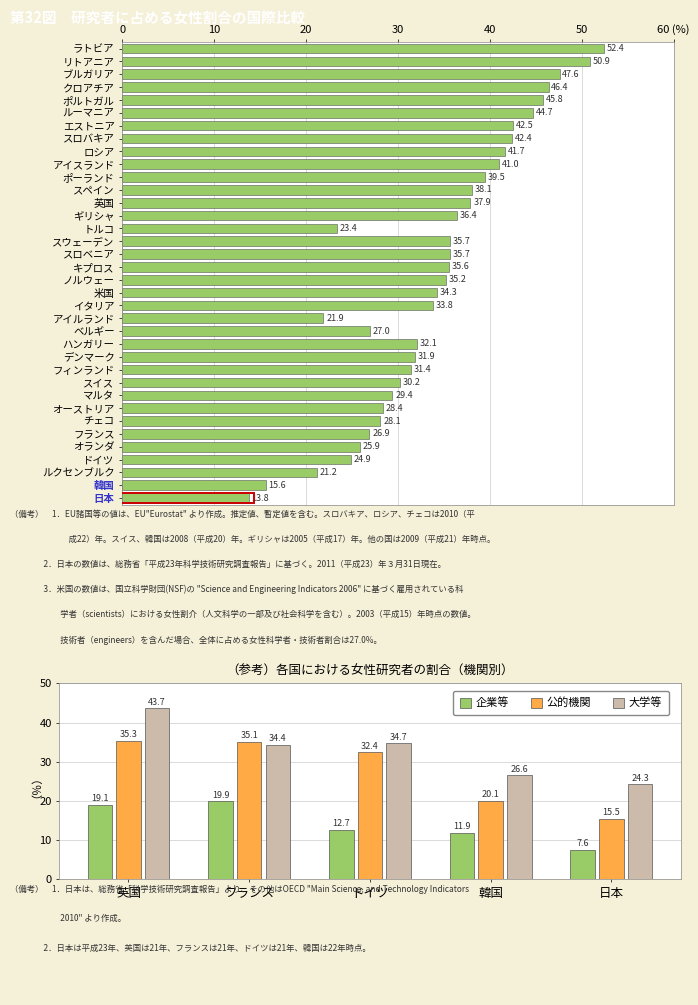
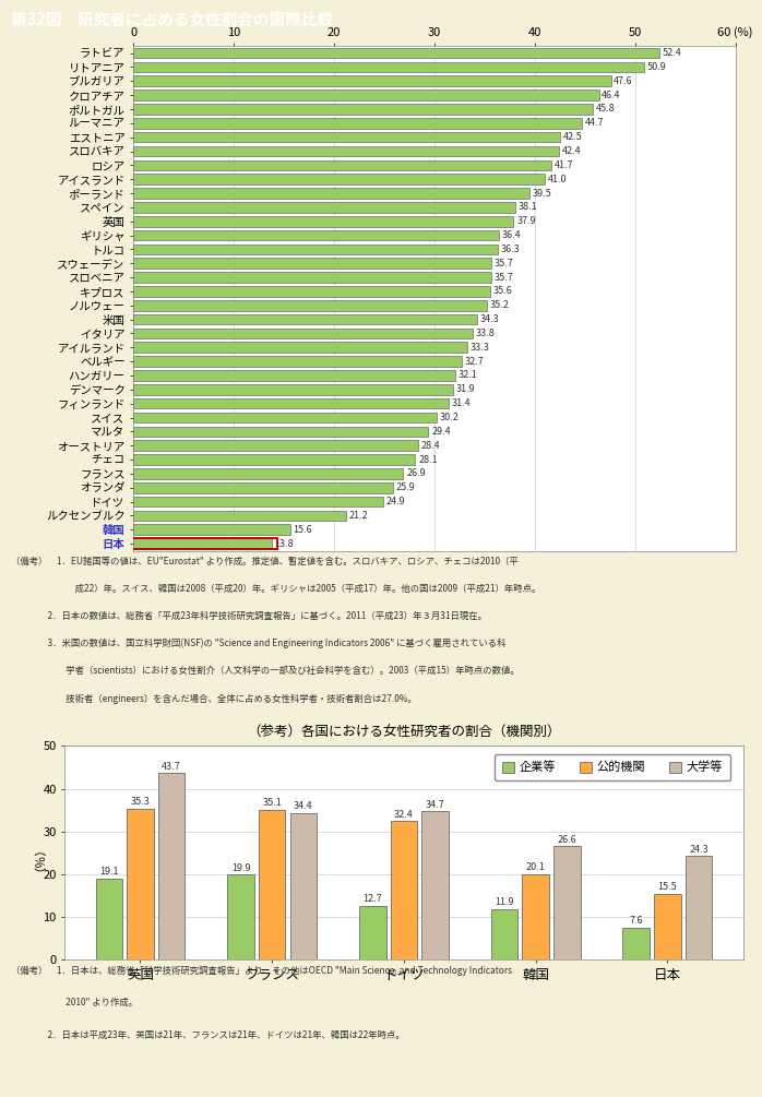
トルコ: 23.4 -> 36.3
アイルランド: 21.9 -> 33.3
ベルギー: 27.0 -> 32.7
